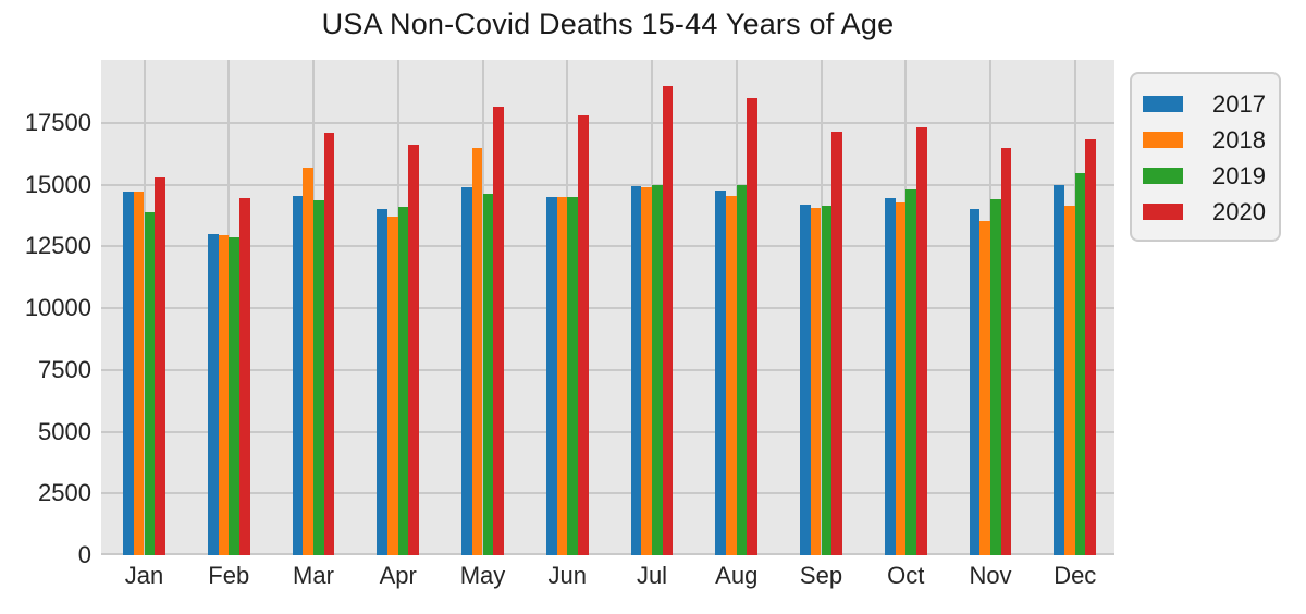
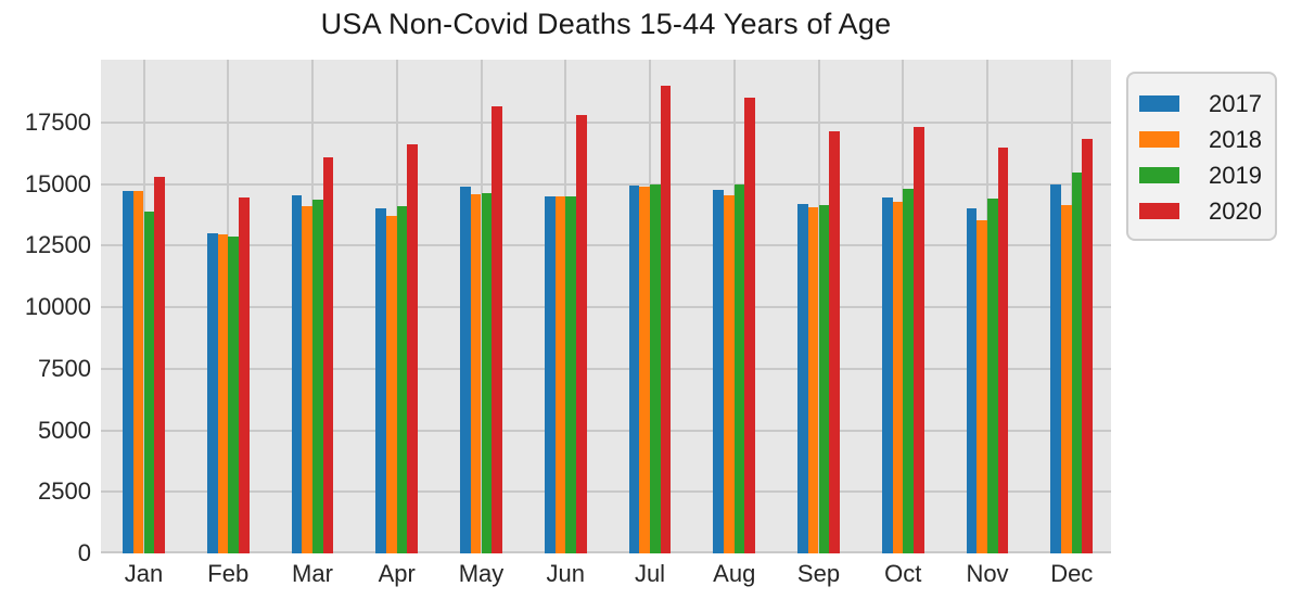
2018/Mar: 15700 -> 14100
2020/Mar: 17100 -> 16100
2018/May: 16500 -> 14600
